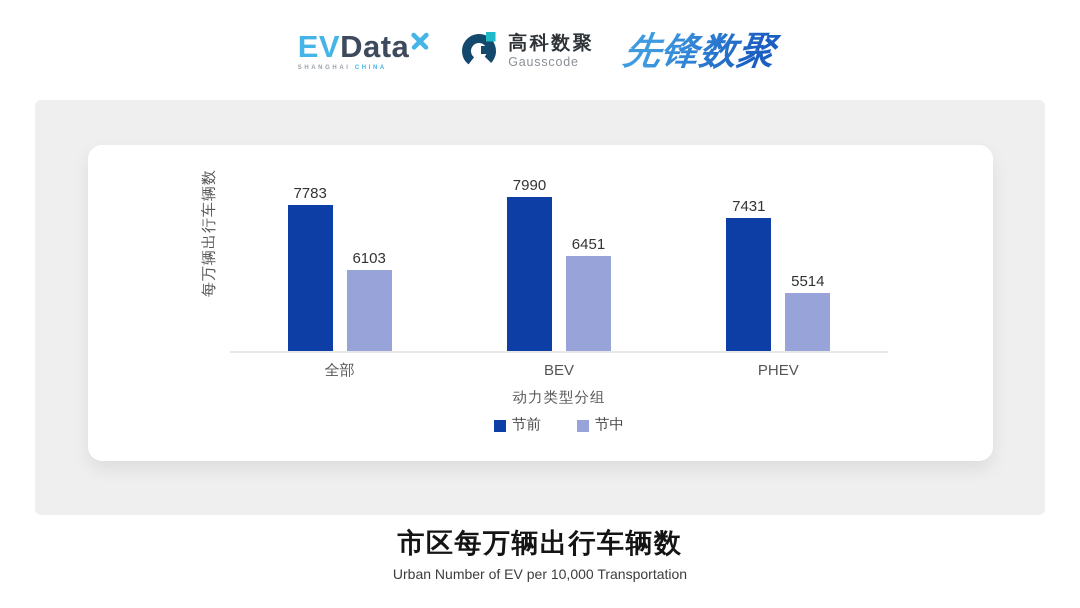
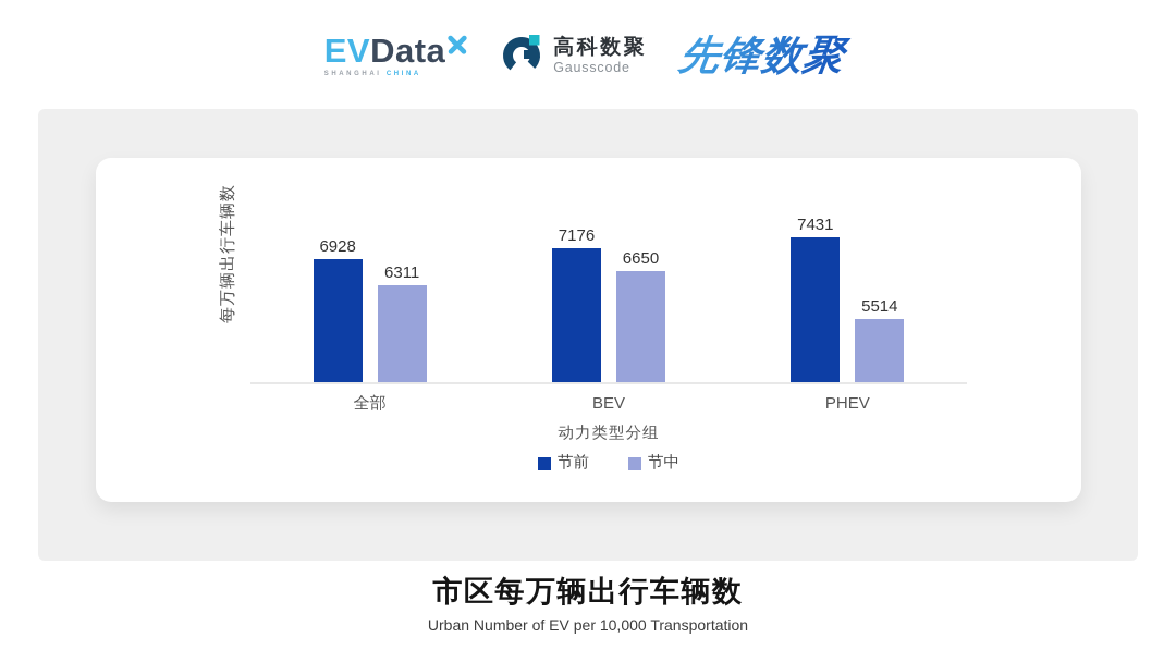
节前/全部: 7783 -> 6928
节中/全部: 6103 -> 6311
节前/BEV: 7990 -> 7176
节中/BEV: 6451 -> 6650
